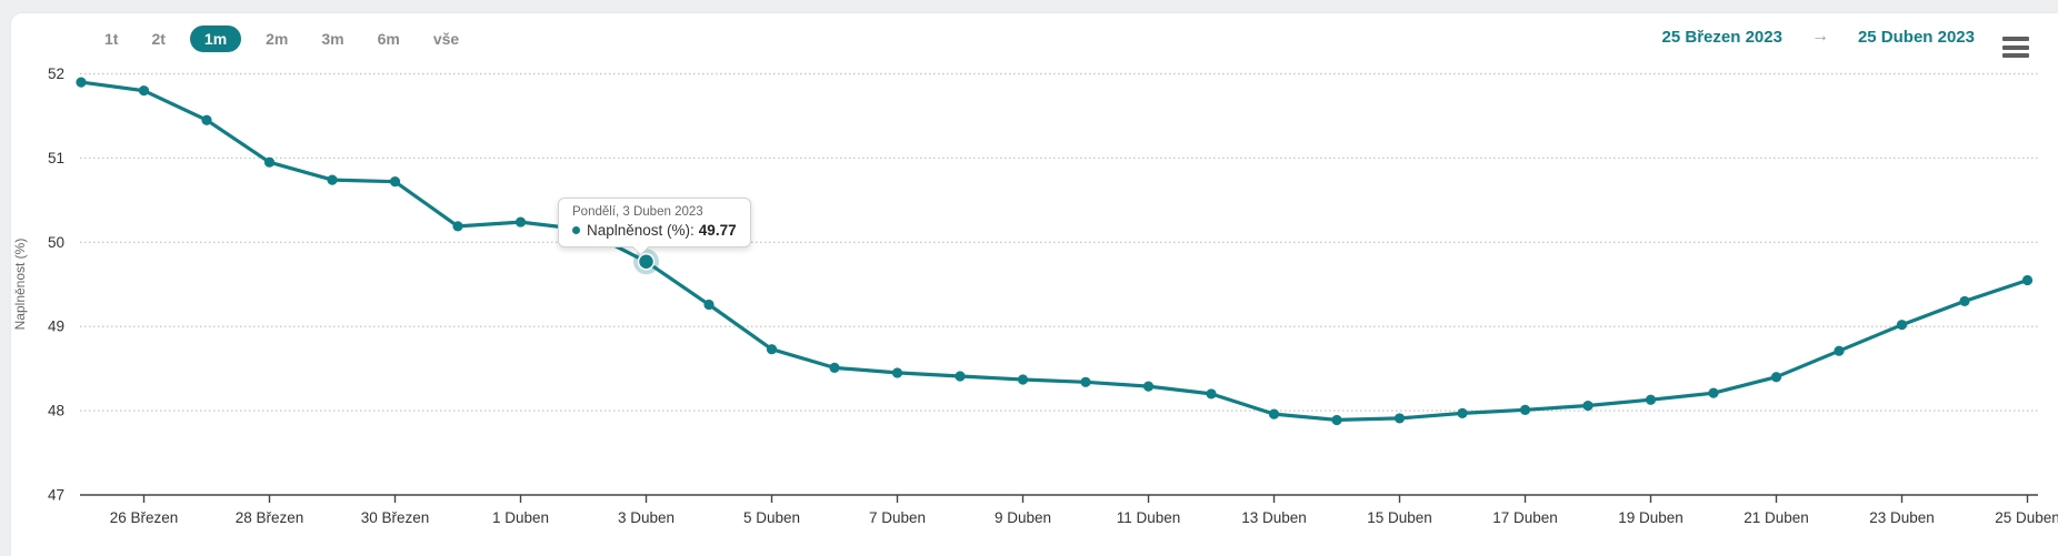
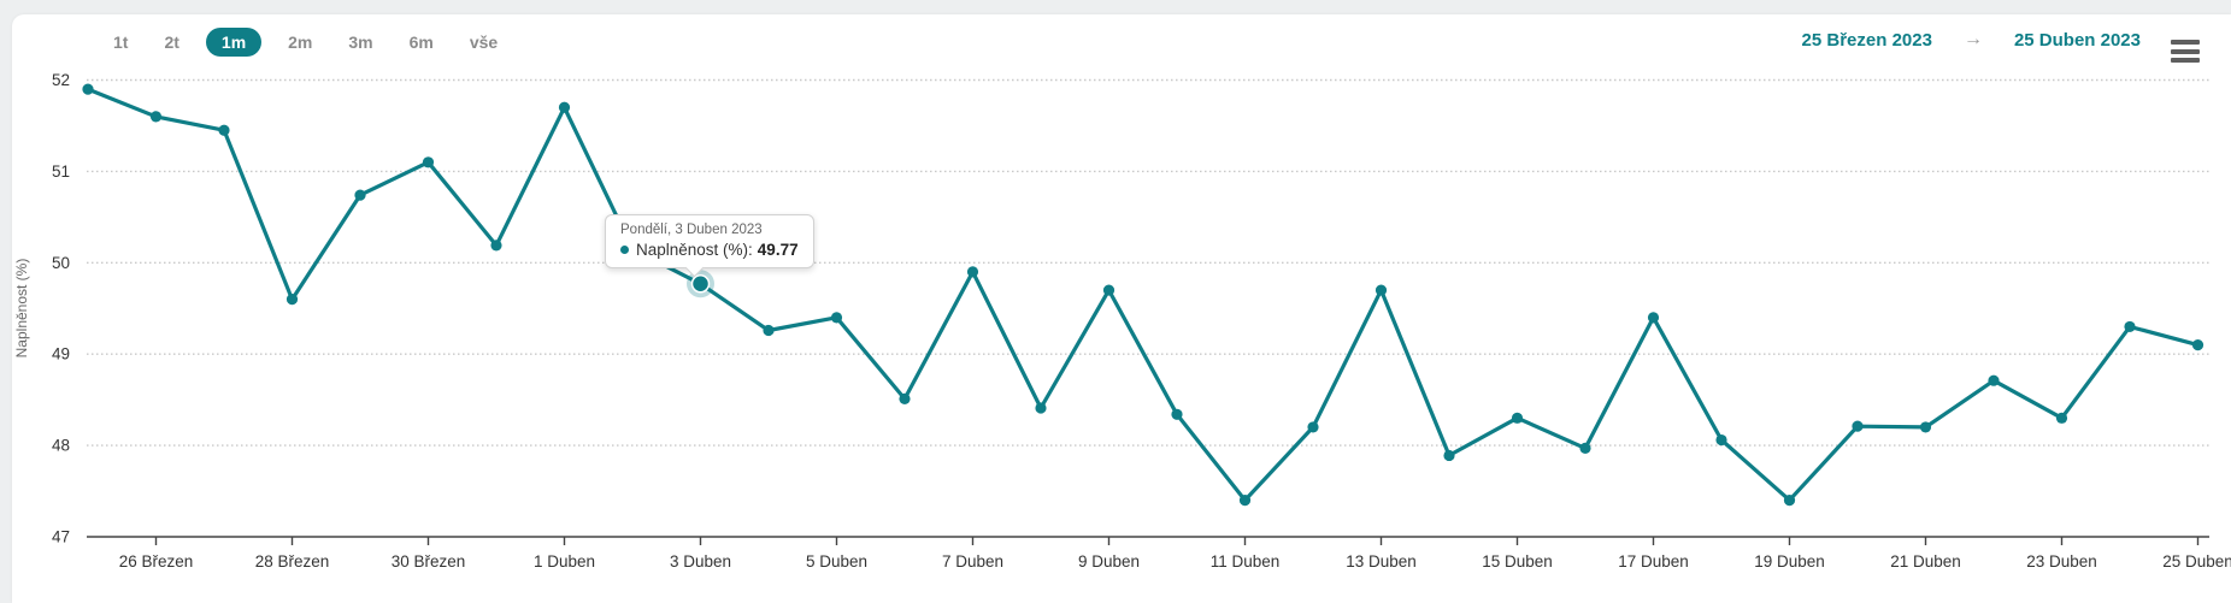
26 Březen: 51.8 -> 51.6
28 Březen: 51.0 -> 49.6
30 Březen: 50.7 -> 51.1
1 Duben: 50.2 -> 51.7
5 Duben: 48.7 -> 49.4
7 Duben: 48.5 -> 49.9
9 Duben: 48.4 -> 49.7
11 Duben: 48.3 -> 47.4
13 Duben: 48.0 -> 49.7
15 Duben: 47.9 -> 48.3
17 Duben: 48.0 -> 49.4
19 Duben: 48.1 -> 47.4
21 Duben: 48.4 -> 48.2
23 Duben: 49.0 -> 48.3
25 Duben: 49.5 -> 49.1
